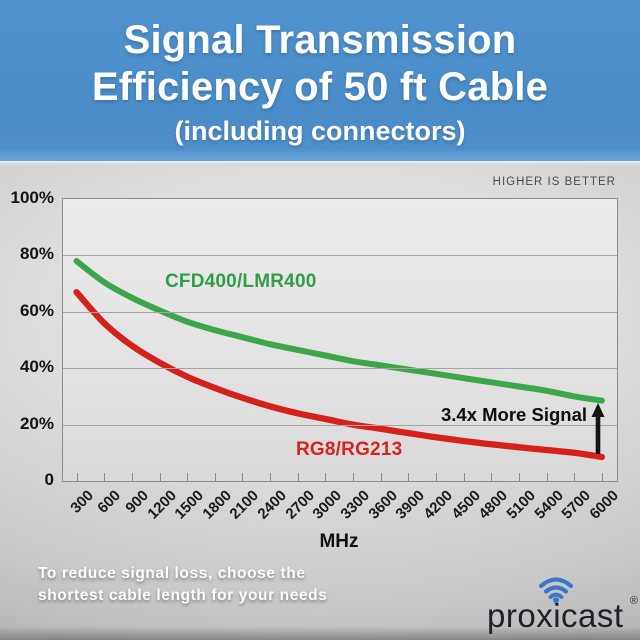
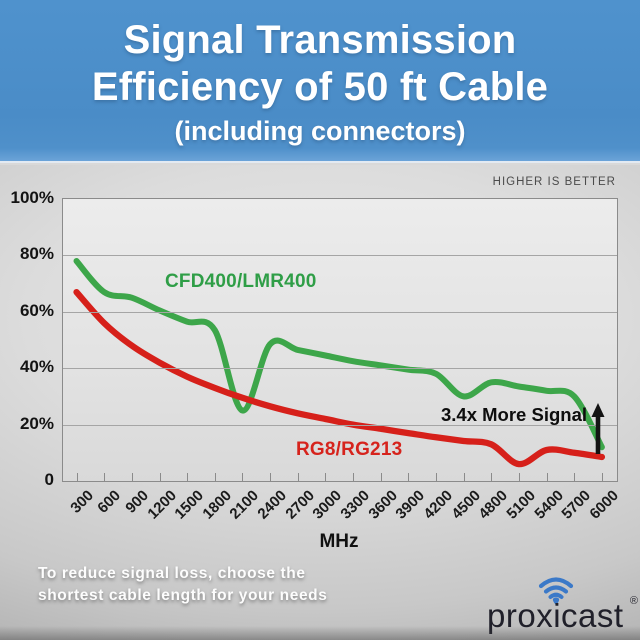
CFD400/LMR400/600: 70% -> 67%
CFD400/LMR400/2100: 51% -> 25%
CFD400/LMR400/4500: 36% -> 30%
RG8/RG213/5100: 12% -> 6%
CFD400/LMR400/6000: 28% -> 12%
